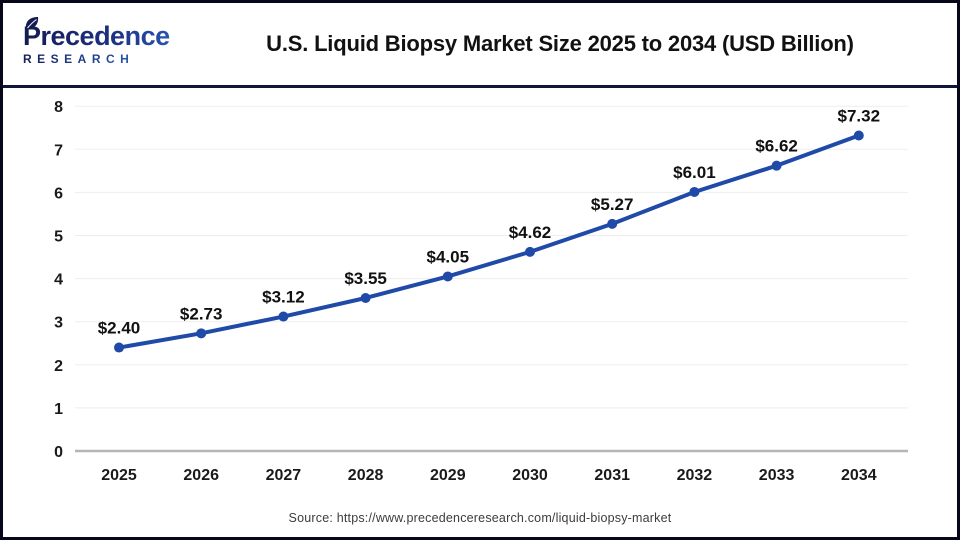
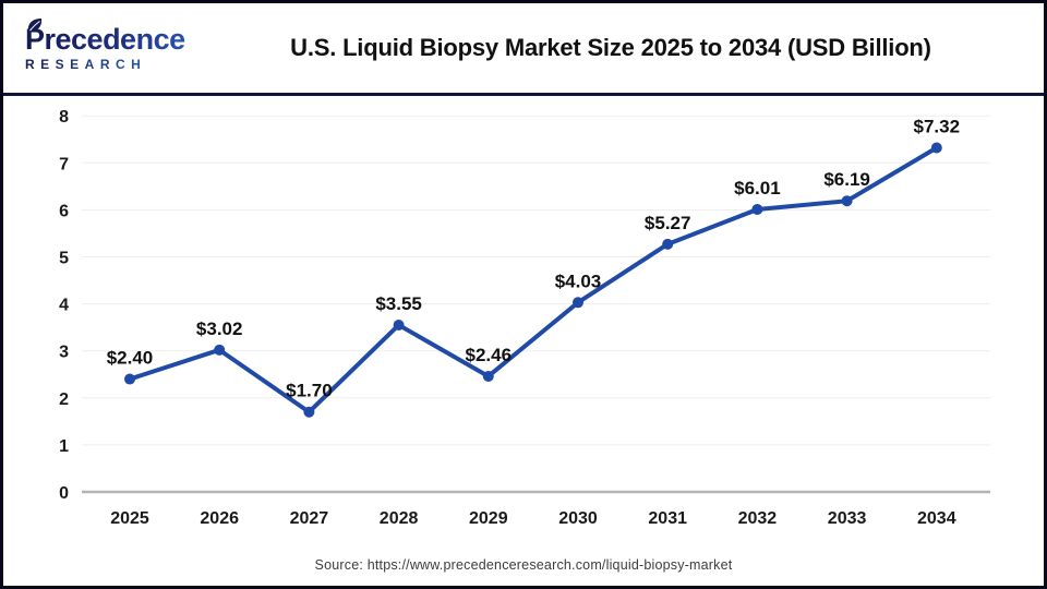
2026: $2.73 -> $3.02
2027: $3.12 -> $1.70
2029: $4.05 -> $2.46
2030: $4.62 -> $4.03
2033: $6.62 -> $6.19
